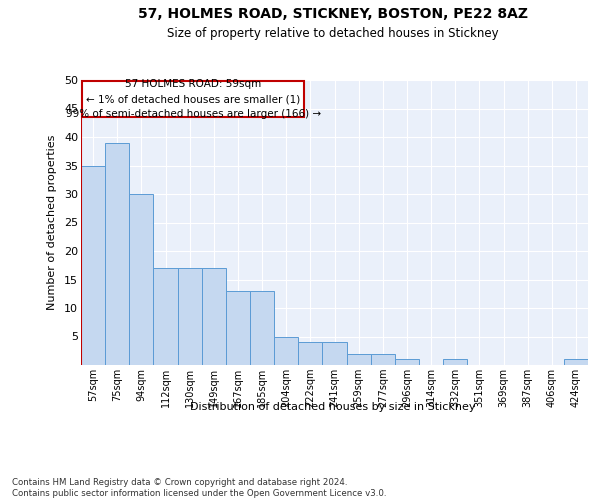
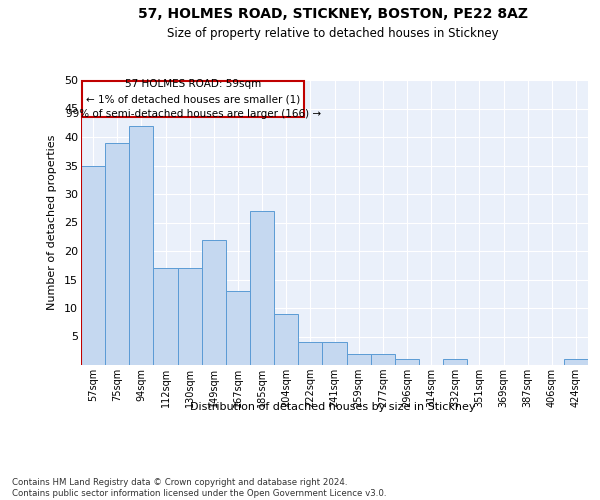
94sqm: 30 -> 42
149sqm: 17 -> 22
185sqm: 13 -> 27
204sqm: 5 -> 9
